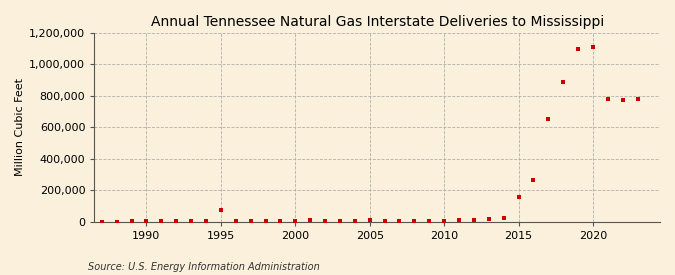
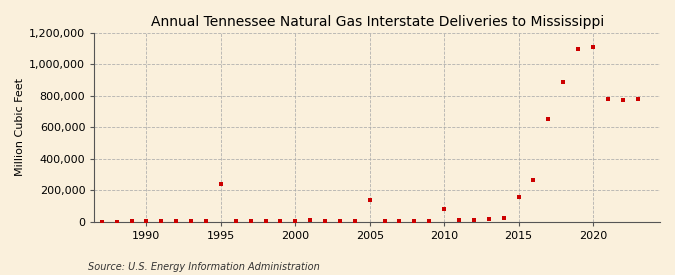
1995: 80,000 -> 240,000
2005: 10,000 -> 140,000
2010: 0 -> 80,000
